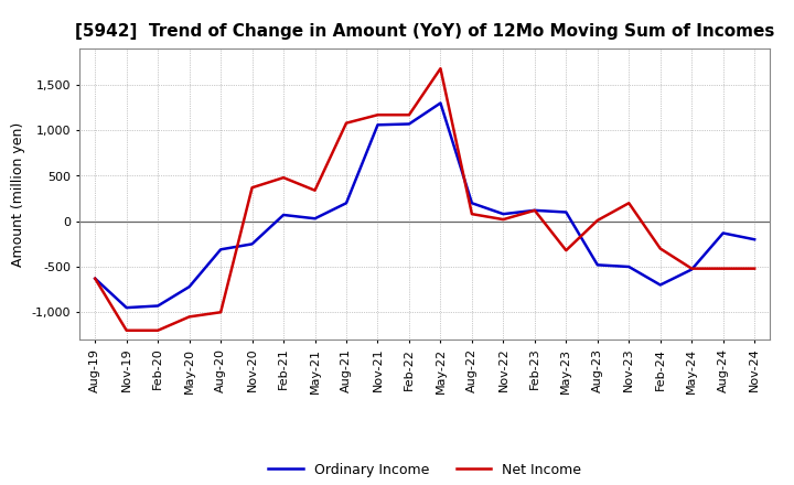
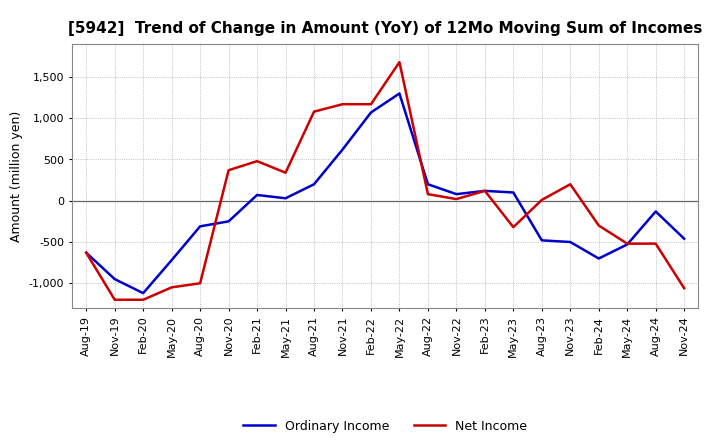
Ordinary Income/Feb-20: -930 -> -1,120
Ordinary Income/Nov-21: 1,060 -> 620
Ordinary Income/Nov-24: -200 -> -460
Net Income/Nov-24: -520 -> -1,060
